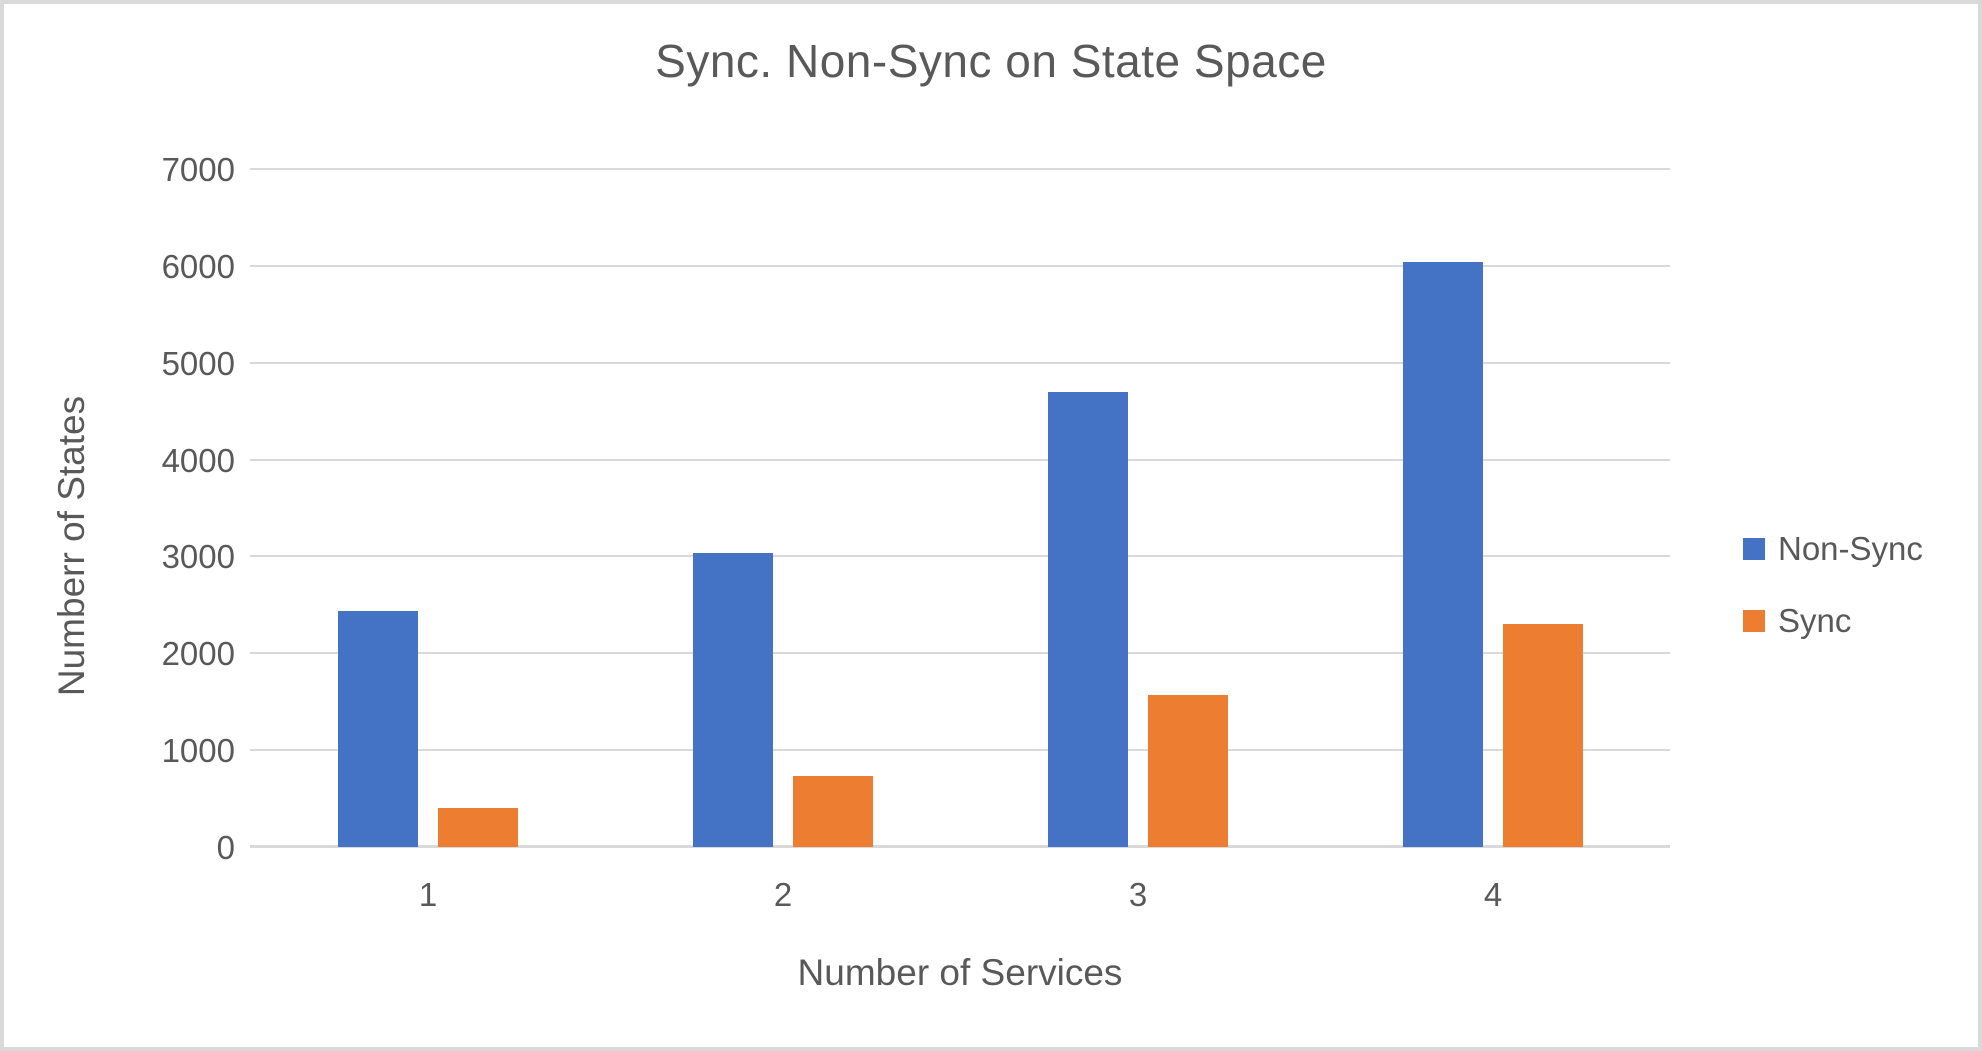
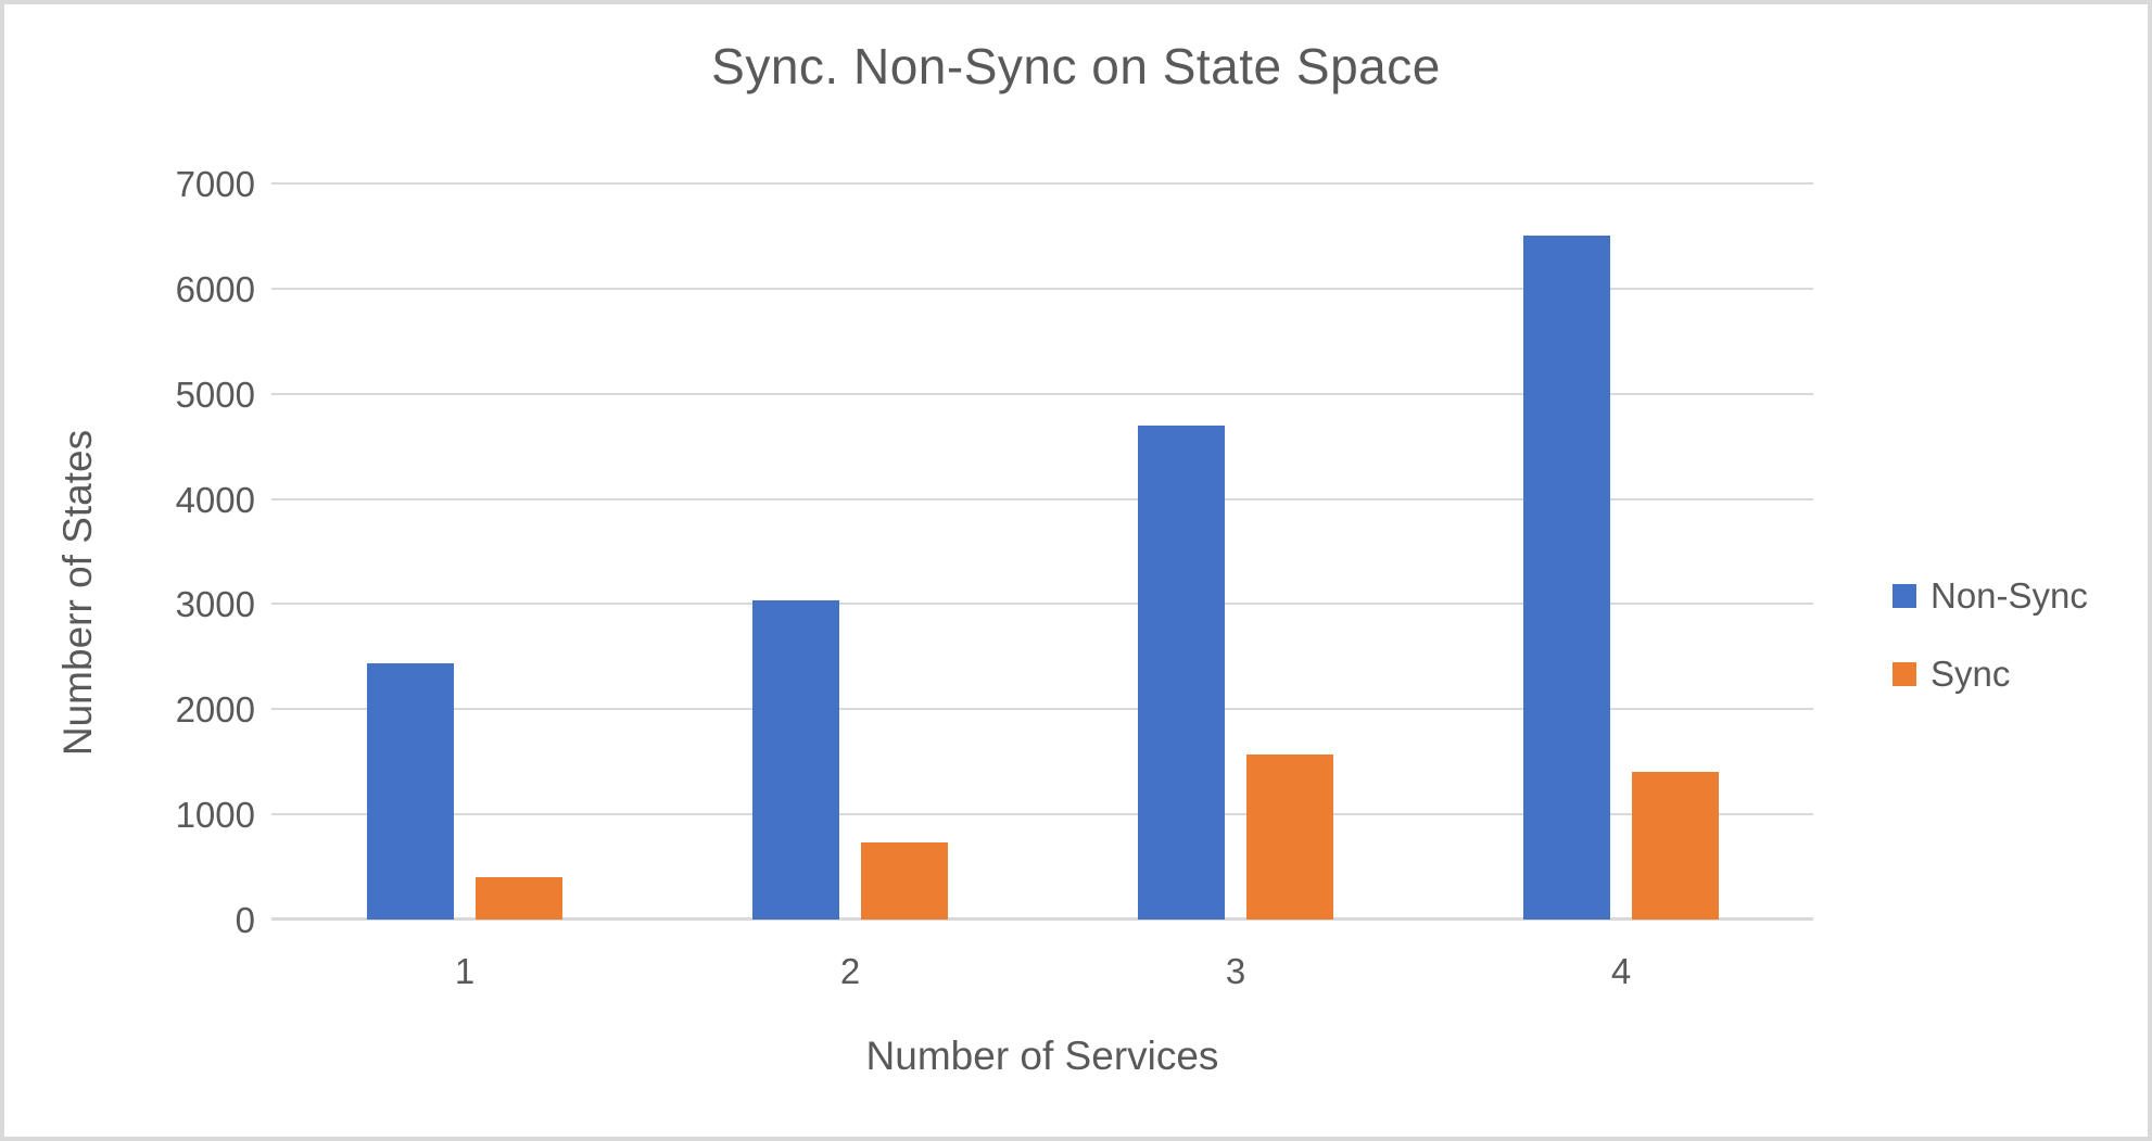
Non-Sync/4: 6000 -> 6500
Sync/4: 2300 -> 1400
